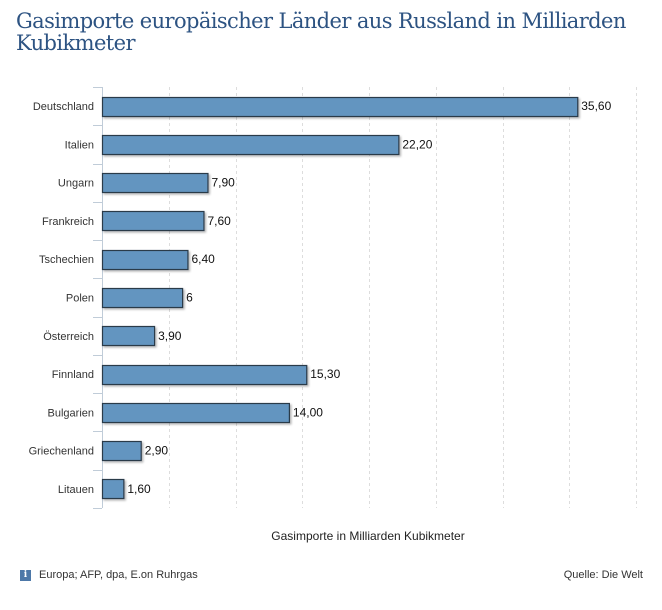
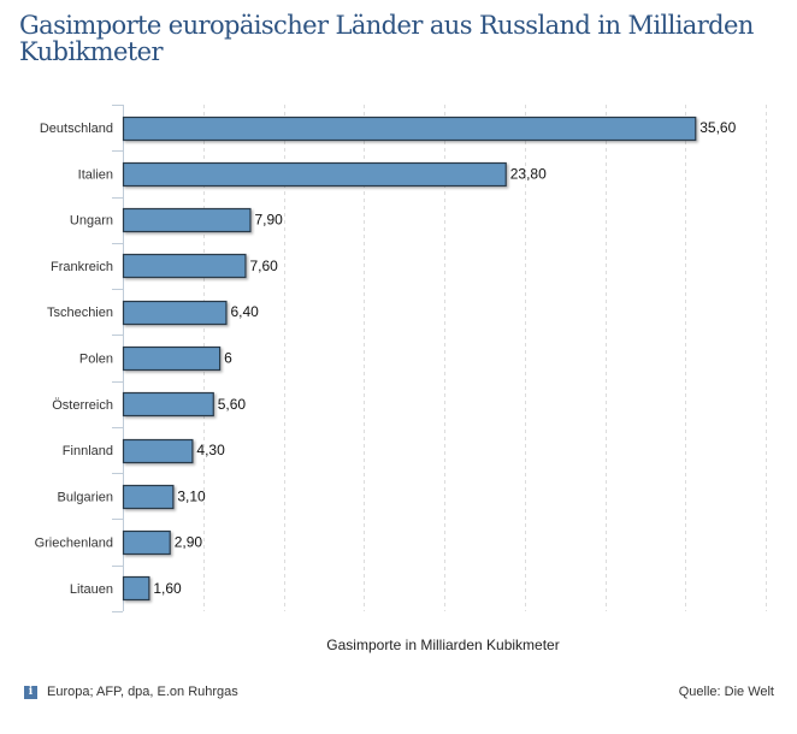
Italien: 22,20 -> 23,80
Österreich: 3,90 -> 5,60
Finnland: 15,30 -> 4,30
Bulgarien: 14,00 -> 3,10
